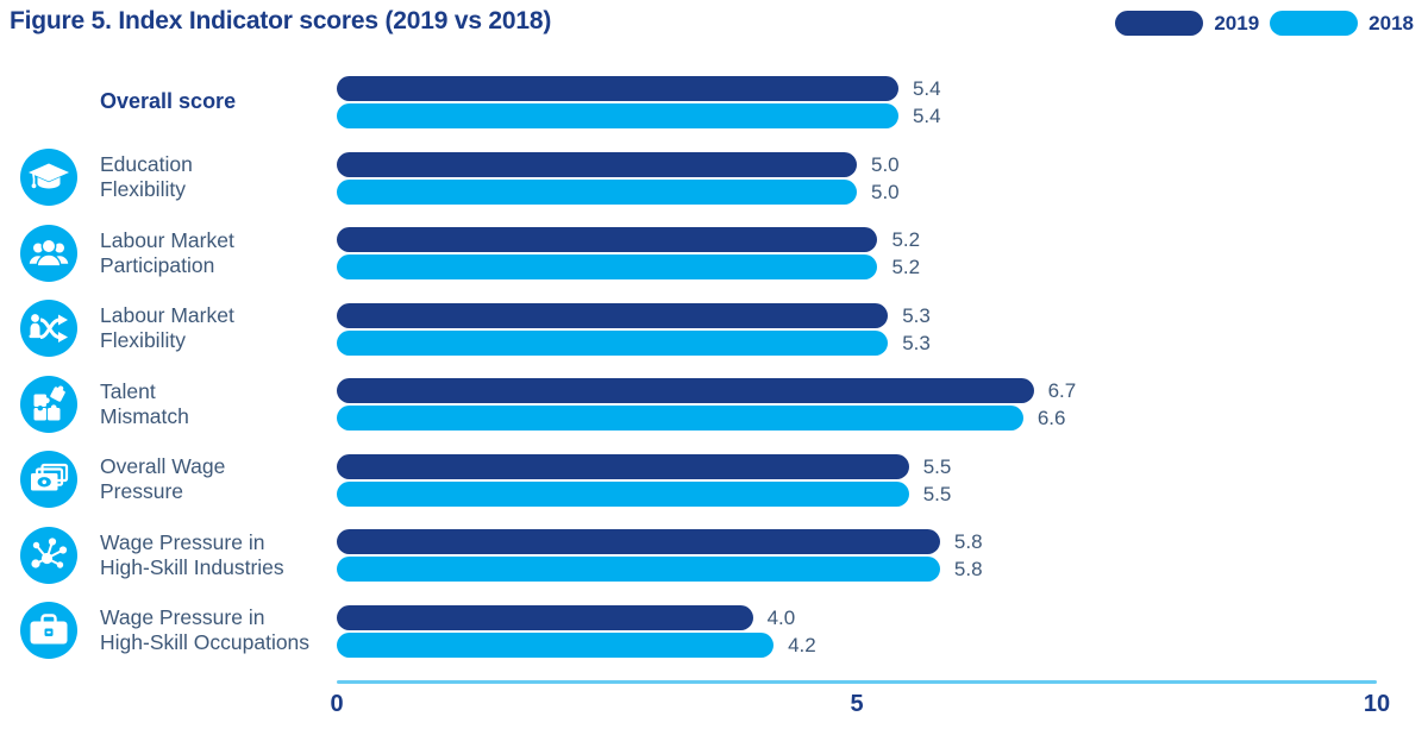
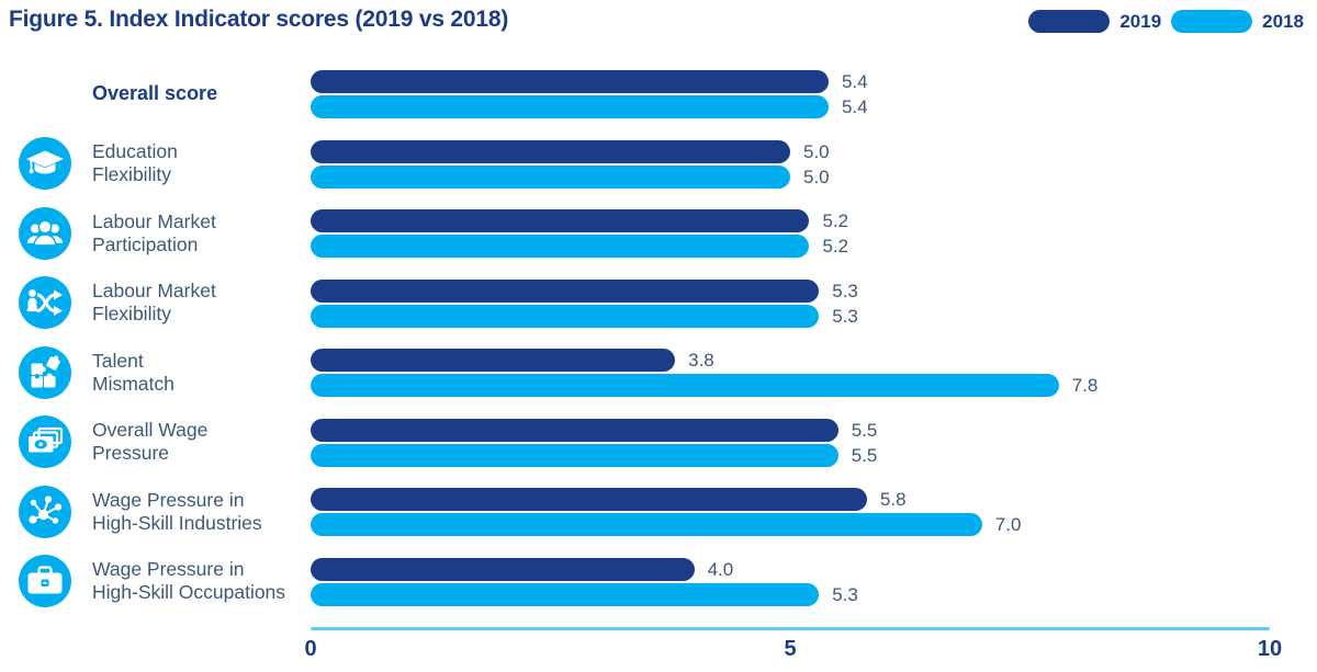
2019/Talent Mismatch: 6.7 -> 3.8
2018/Talent Mismatch: 6.6 -> 7.8
2018/Wage Pressure in High-Skill Industries: 5.8 -> 7.0
2018/Wage Pressure in High-Skill Occupations: 4.2 -> 5.3
